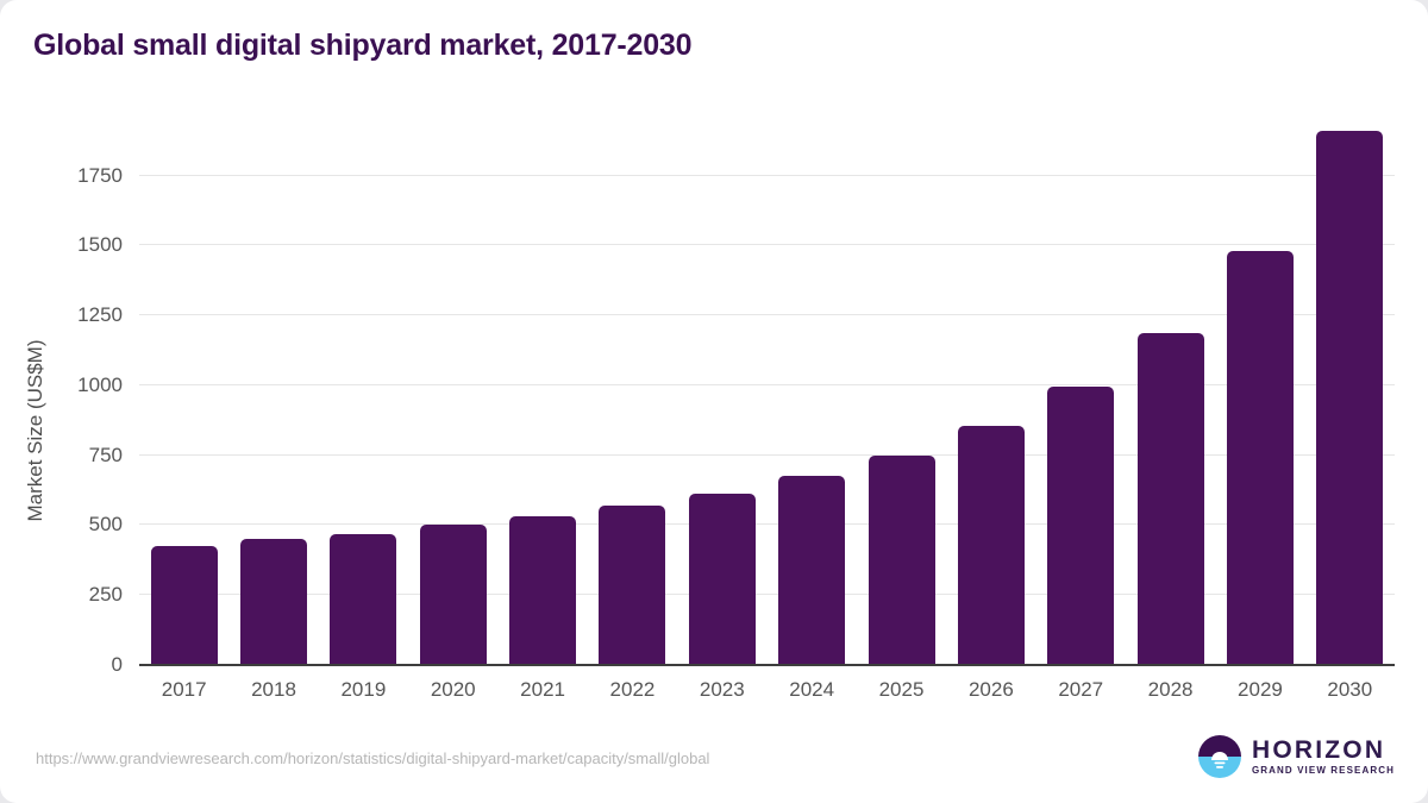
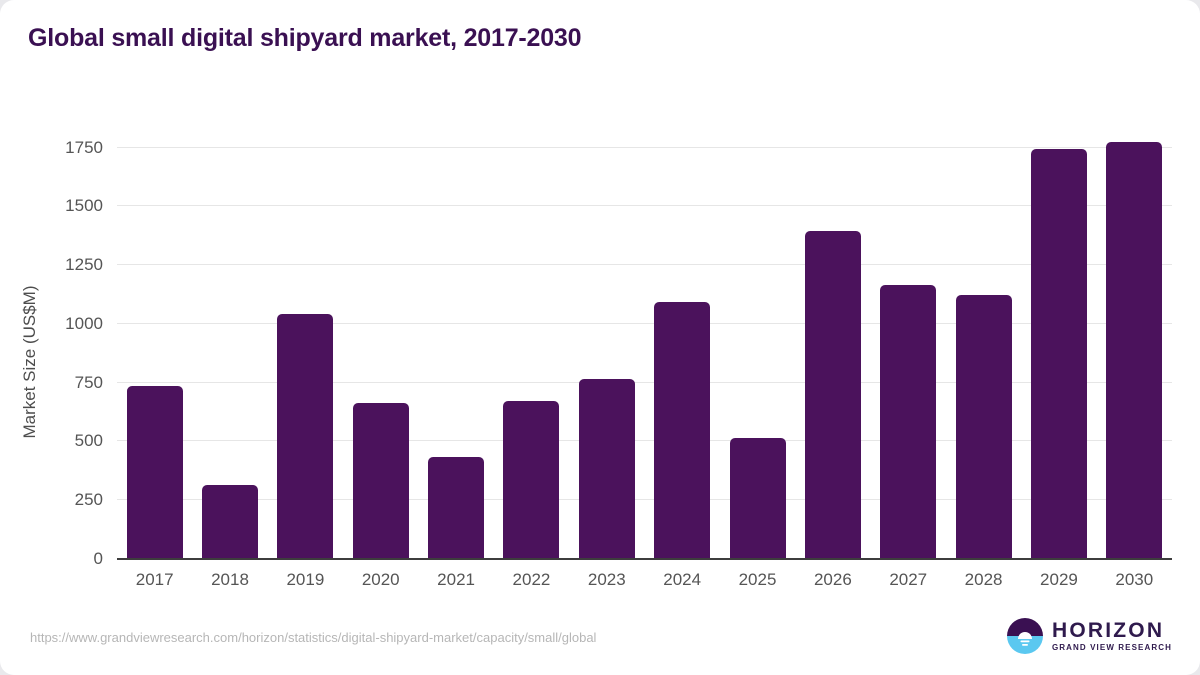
2017: 420 -> 730
2018: 450 -> 310
2019: 460 -> 1040
2020: 500 -> 660
2021: 530 -> 430
2022: 570 -> 670
2023: 610 -> 760
2024: 670 -> 1090
2025: 740 -> 510
2026: 850 -> 1390
2027: 990 -> 1160
2028: 1180 -> 1120
2029: 1480 -> 1740
2030: 1910 -> 1770
